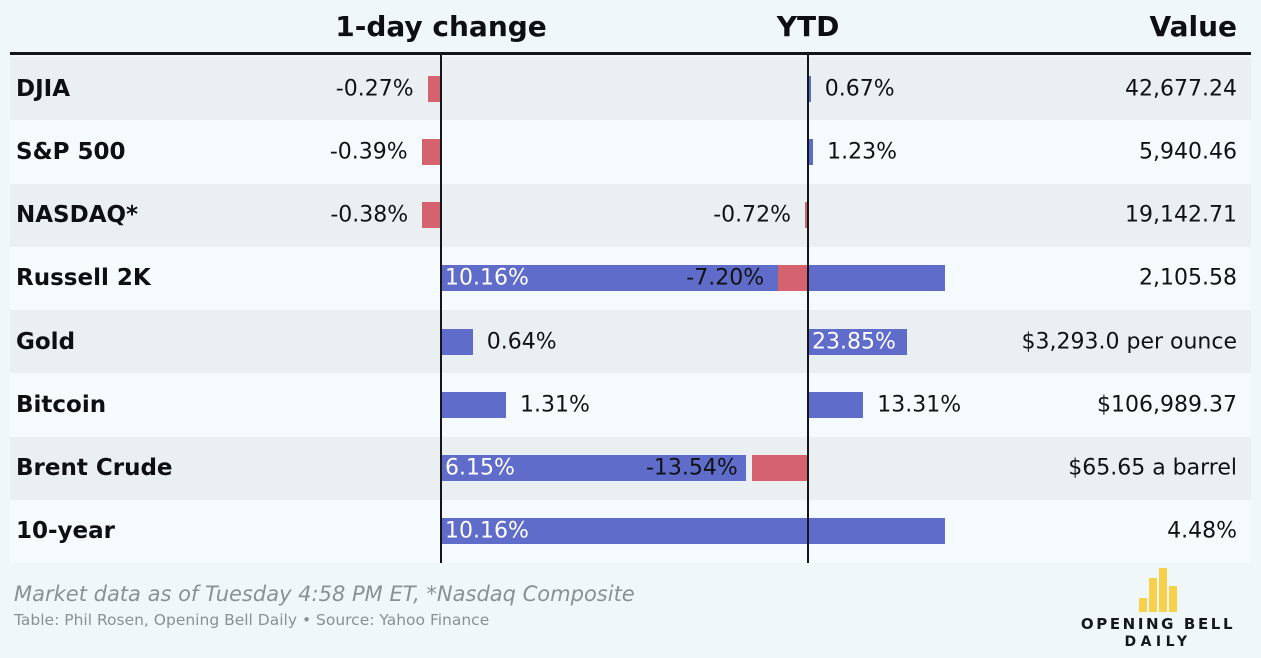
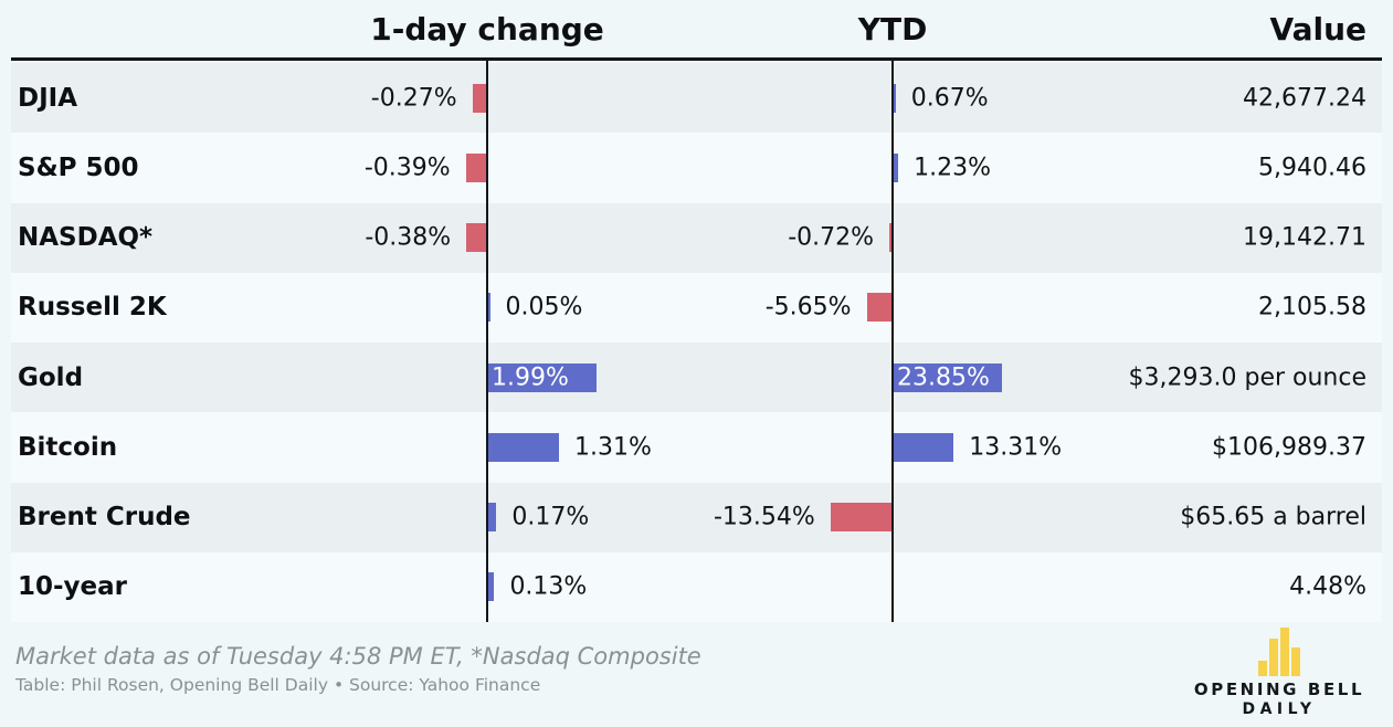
1-day change/Russell 2K: 10.16% -> 0.05%
YTD/Russell 2K: -7.20% -> -5.65%
1-day change/Gold: 0.64% -> 1.99%
1-day change/Brent Crude: 6.15% -> 0.17%
1-day change/10-year: 10.16% -> 0.13%
